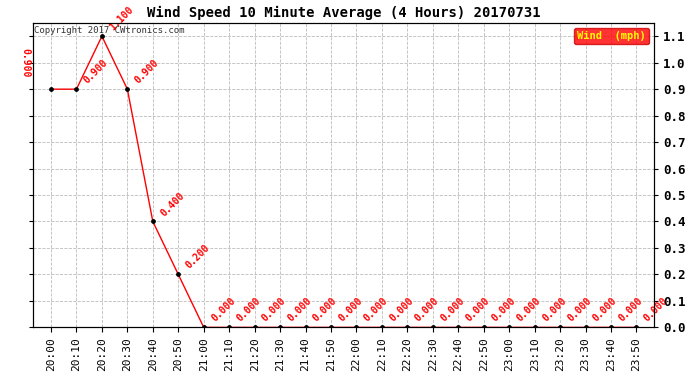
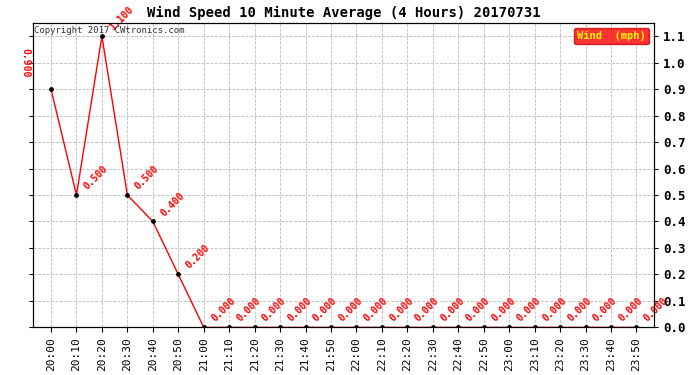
20:10: 0.900 -> 0.500
20:30: 0.900 -> 0.500
